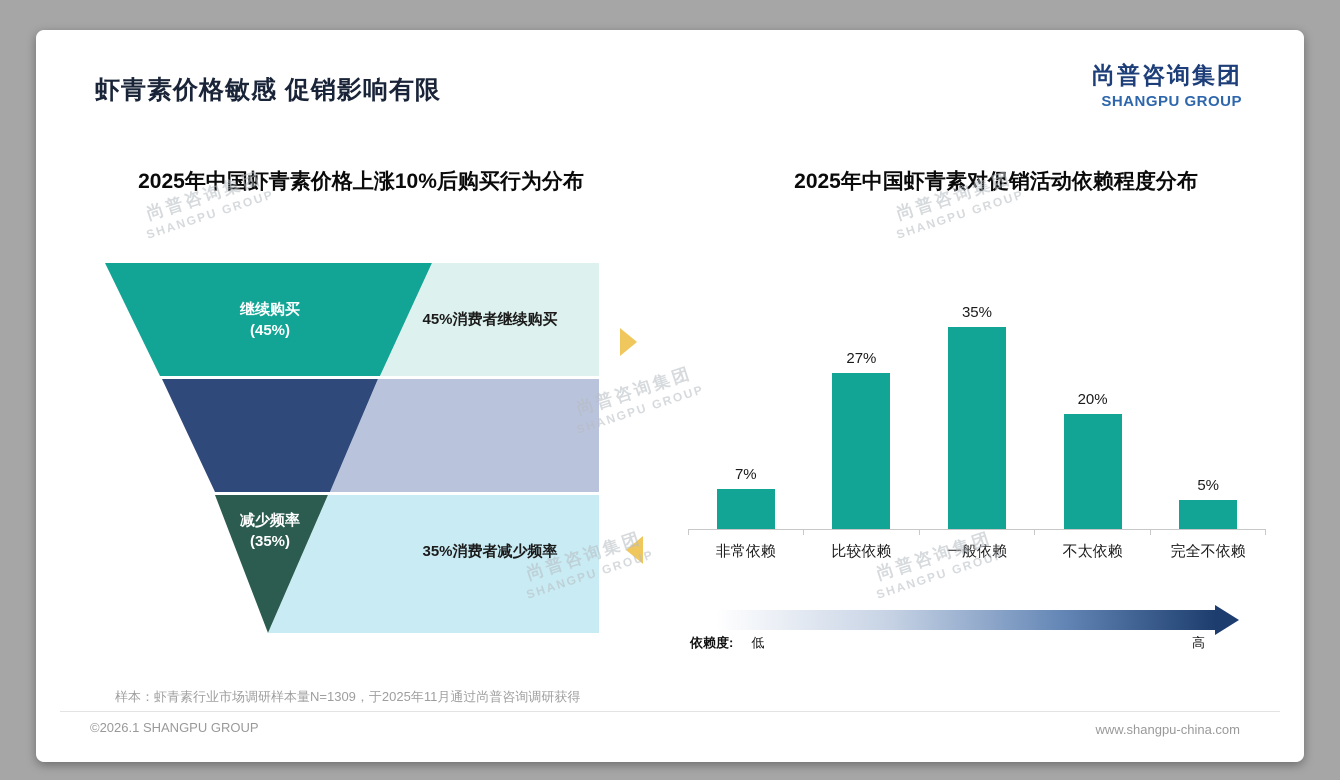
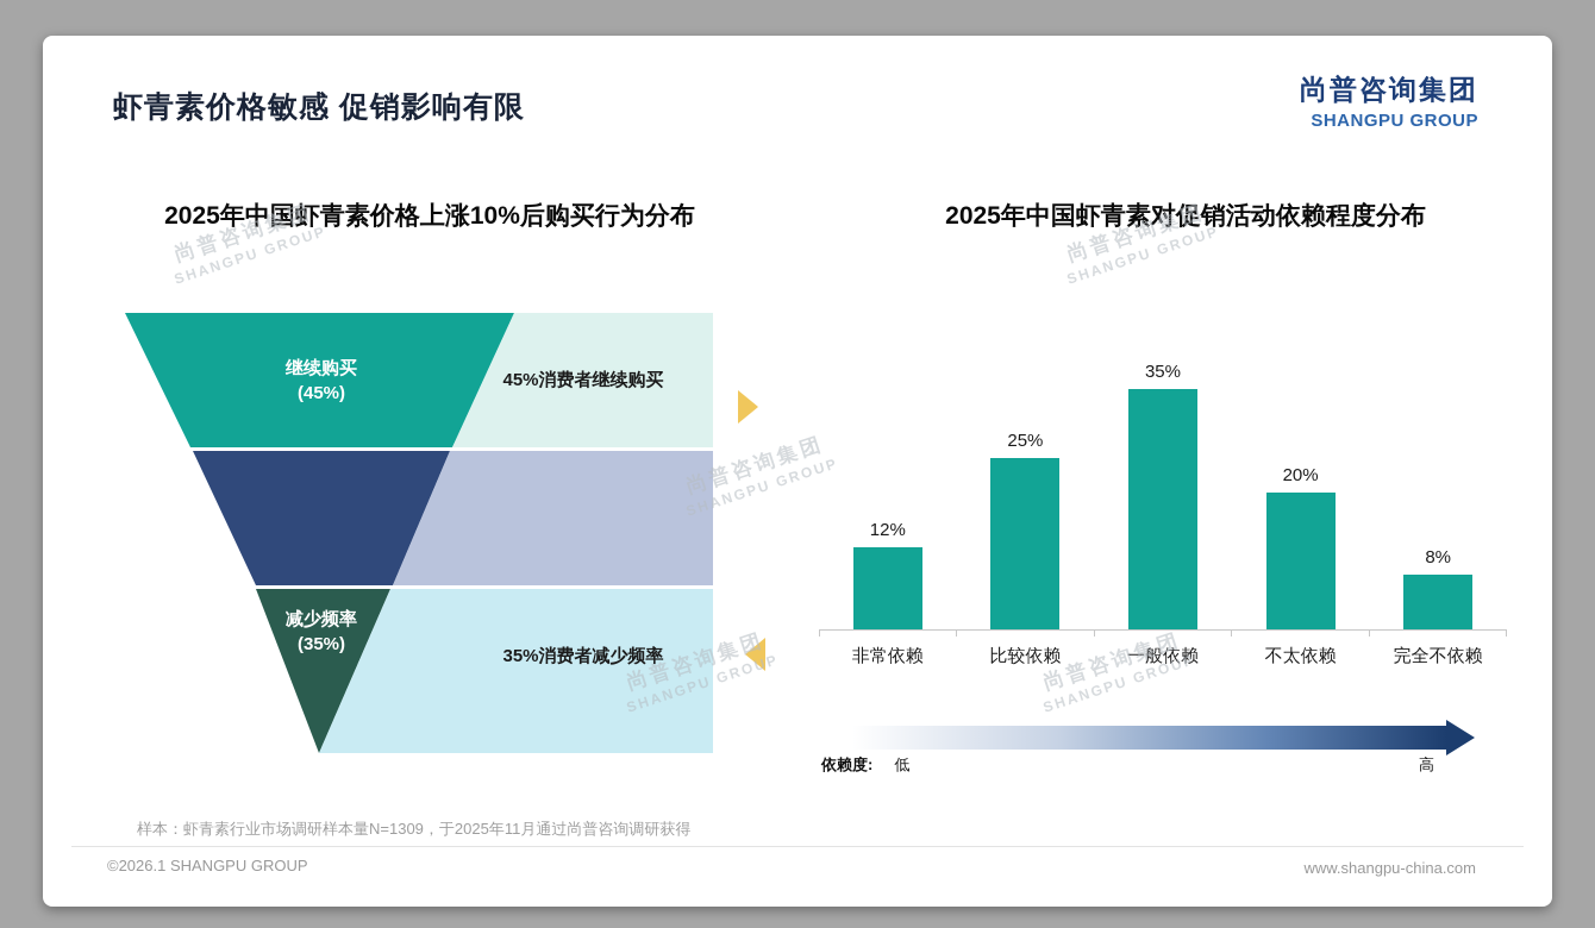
2025年中国虾青素对促销活动依赖程度分布/非常依赖: 7% -> 12%
2025年中国虾青素对促销活动依赖程度分布/比较依赖: 27% -> 25%
2025年中国虾青素对促销活动依赖程度分布/完全不依赖: 5% -> 8%
